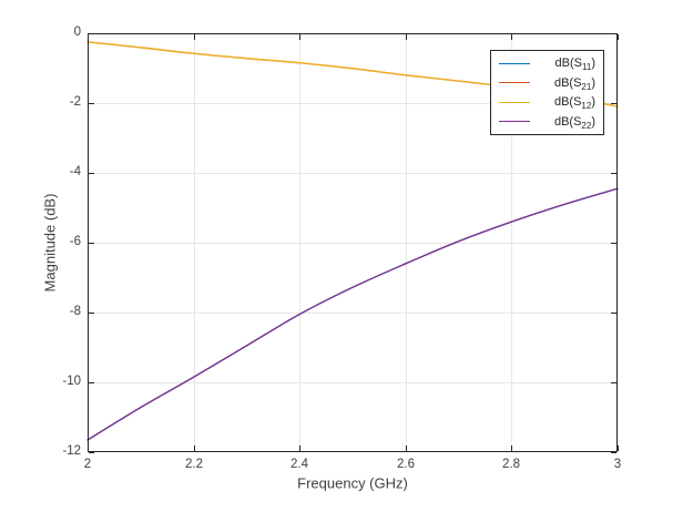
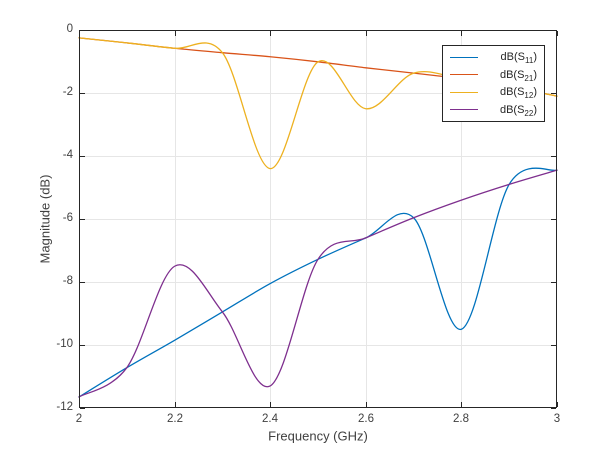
dB(S22)/2.2: -9.8 -> -7.5
dB(S12)/2.4: -0.8 -> -4.4
dB(S22)/2.4: -8.1 -> -11.3
dB(S12)/2.6: -1.2 -> -2.5
dB(S11)/2.8: -5.4 -> -9.5
